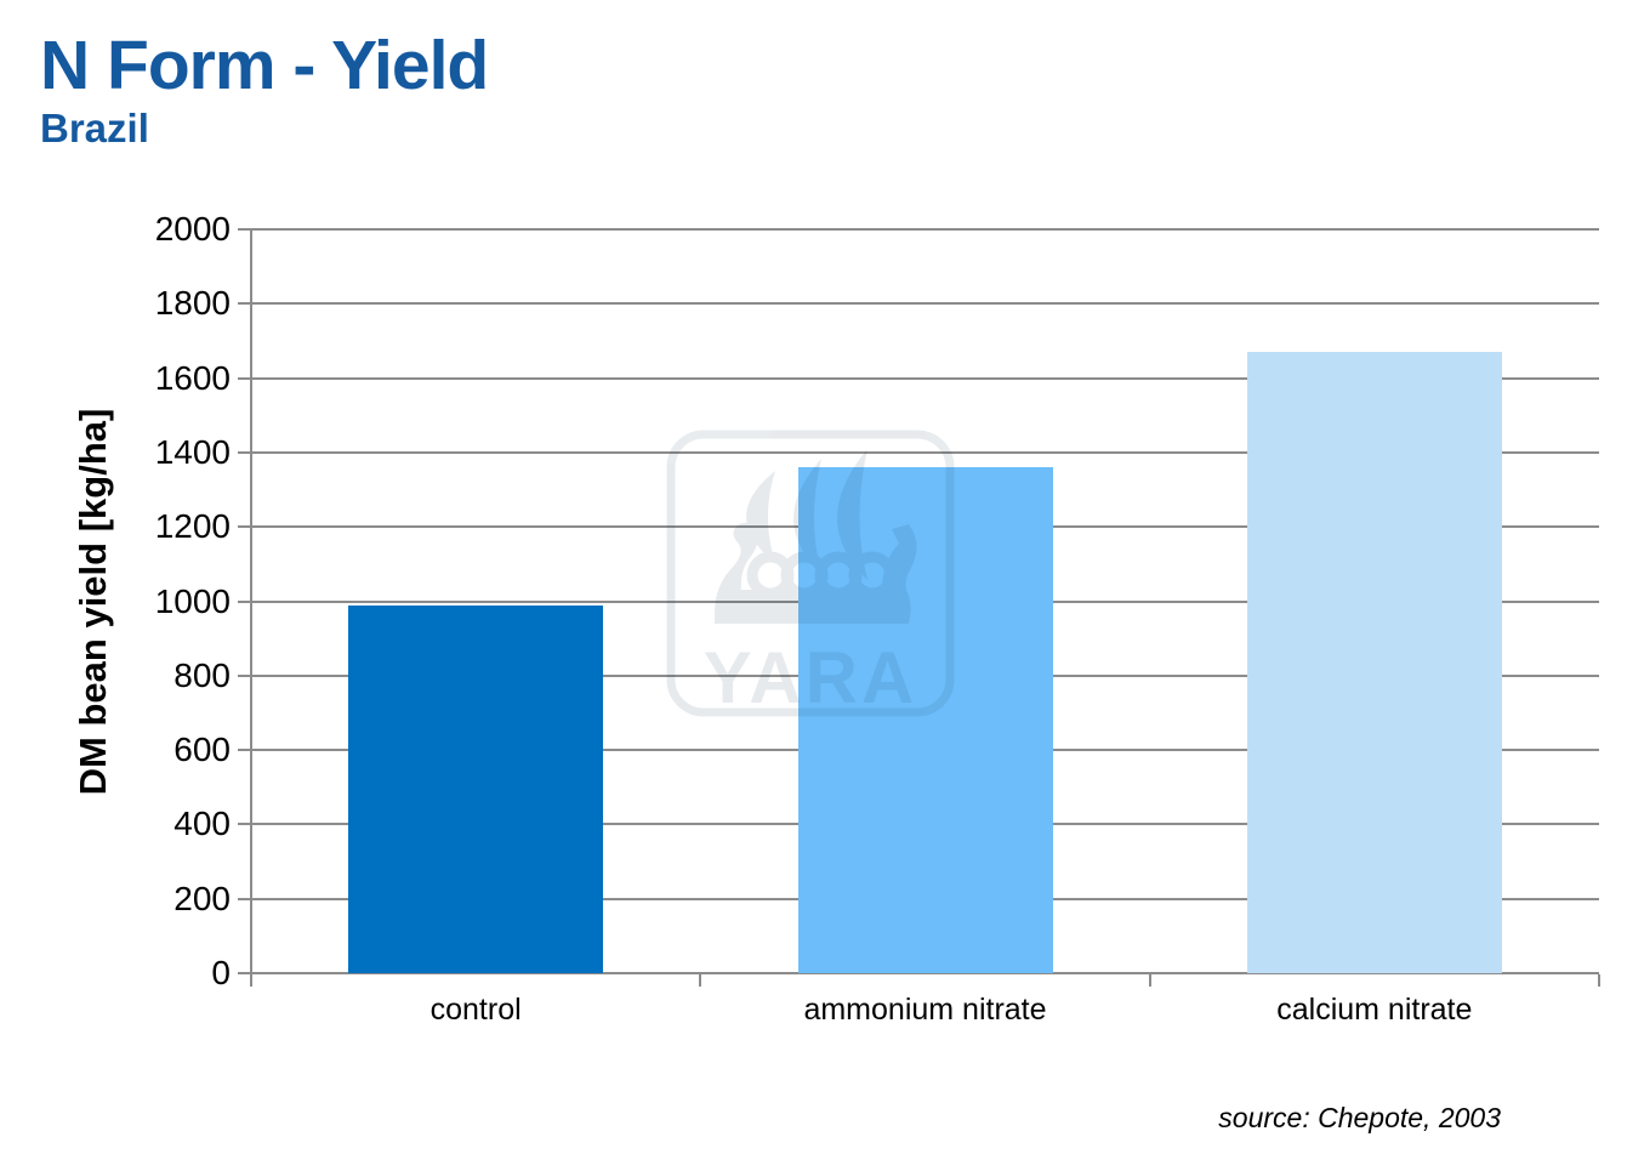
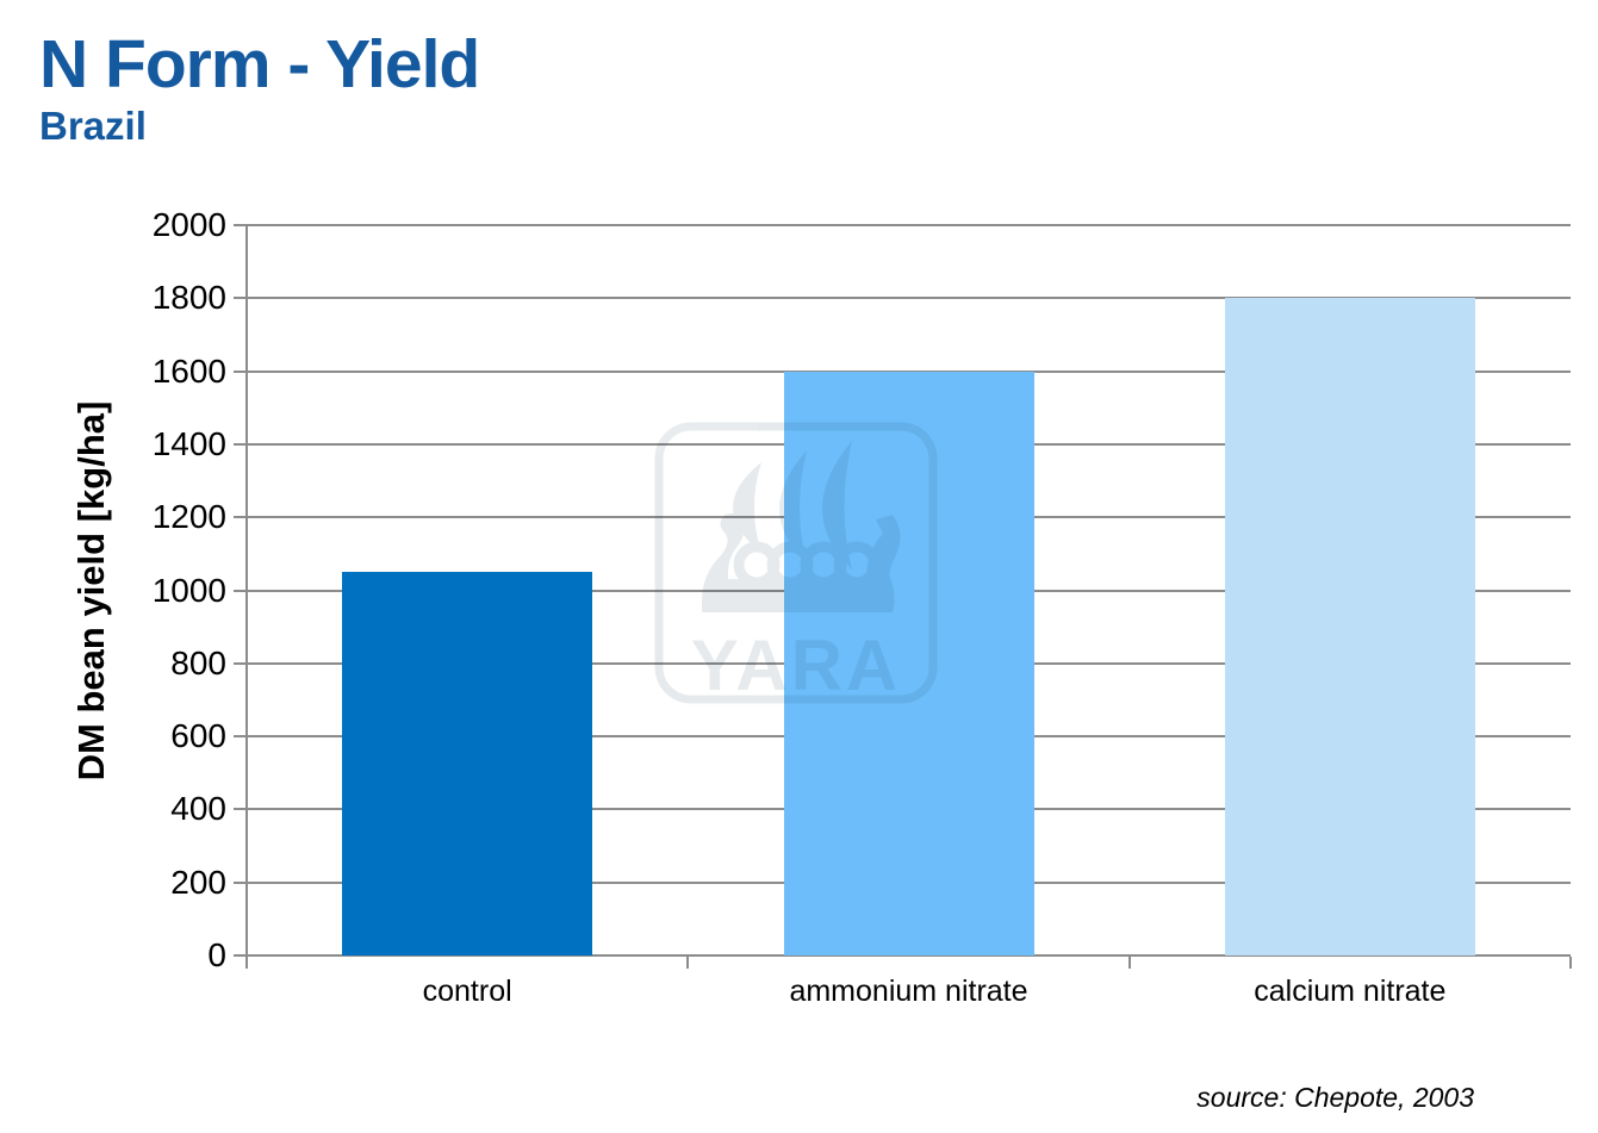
control: 990 -> 1050
ammonium nitrate: 1360 -> 1600
calcium nitrate: 1670 -> 1800
